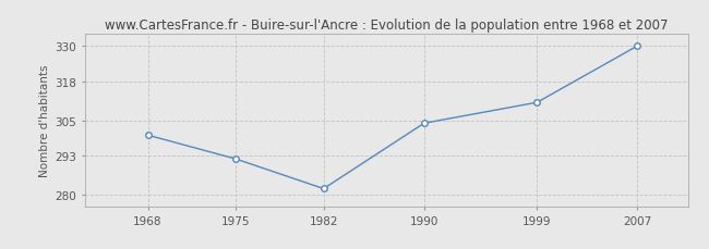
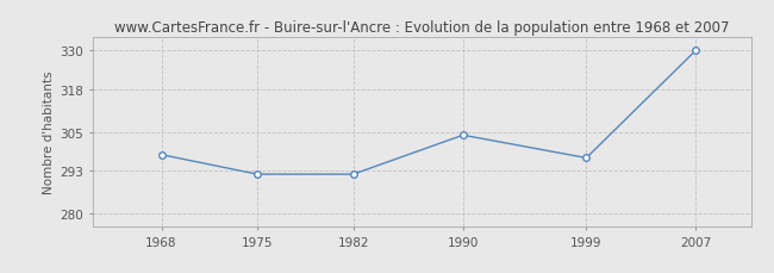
1968: 300 -> 298
1982: 282 -> 292
1999: 311 -> 297
